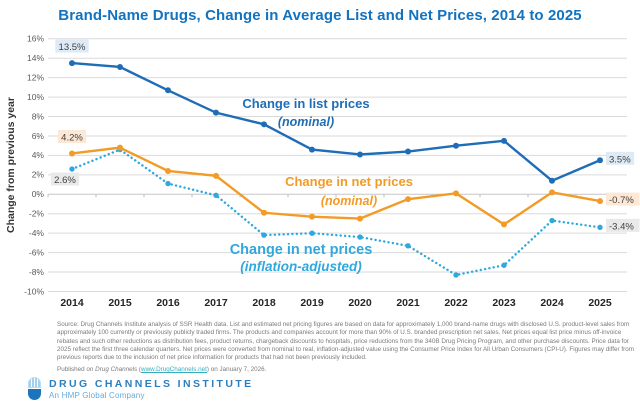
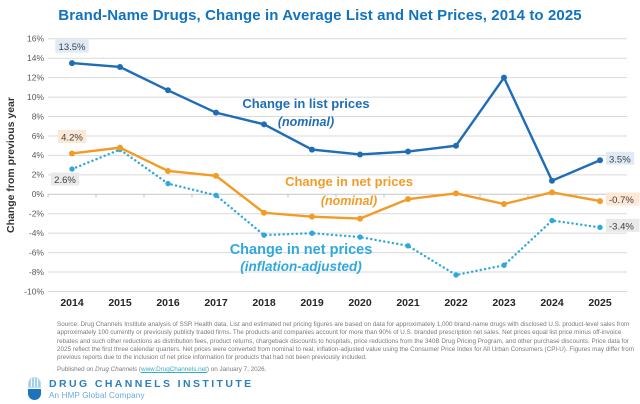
Change in list prices (nominal)/2023: 6% -> 12%
Change in net prices (nominal)/2023: -3% -> -1%
